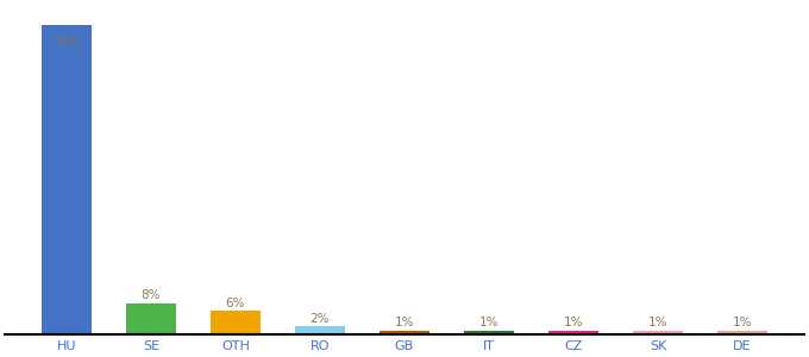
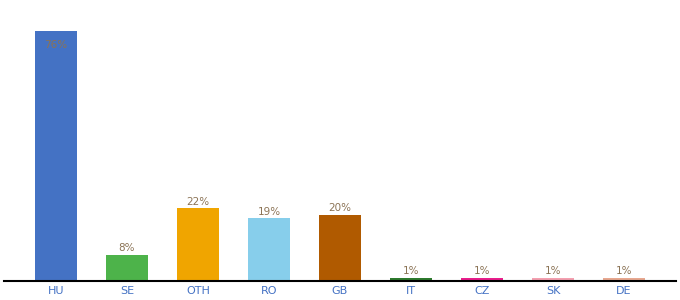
HU: 79% -> 76%
OTH: 6% -> 22%
RO: 2% -> 19%
GB: 1% -> 20%
